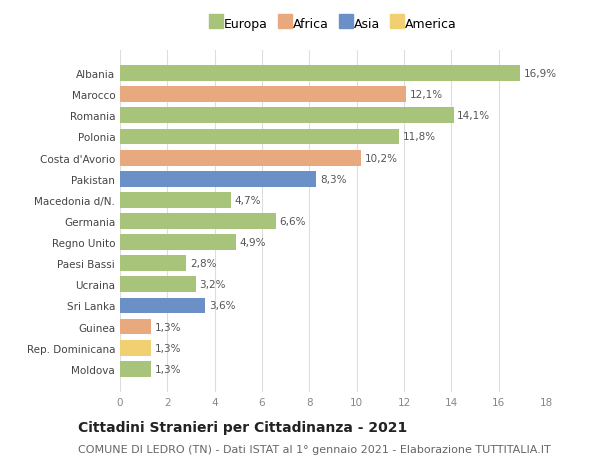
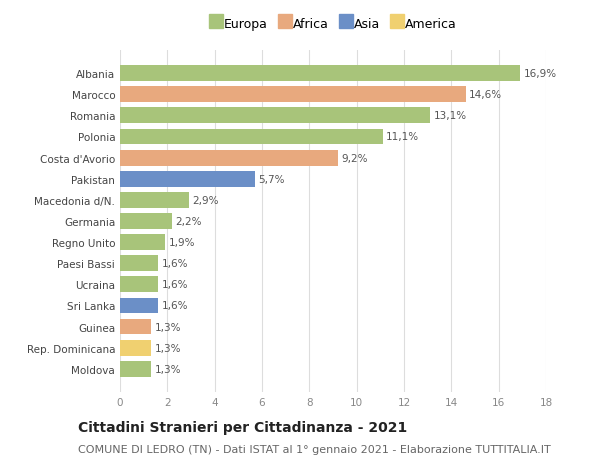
Marocco: 12,1% -> 14,6%
Romania: 14,1% -> 13,1%
Polonia: 11,8% -> 11,1%
Costa d'Avorio: 10,2% -> 9,2%
Pakistan: 8,3% -> 5,7%
Macedonia d/N.: 4,7% -> 2,9%
Germania: 6,6% -> 2,2%
Regno Unito: 4,9% -> 1,9%
Paesi Bassi: 2,8% -> 1,6%
Ucraina: 3,2% -> 1,6%
Sri Lanka: 3,6% -> 1,6%
